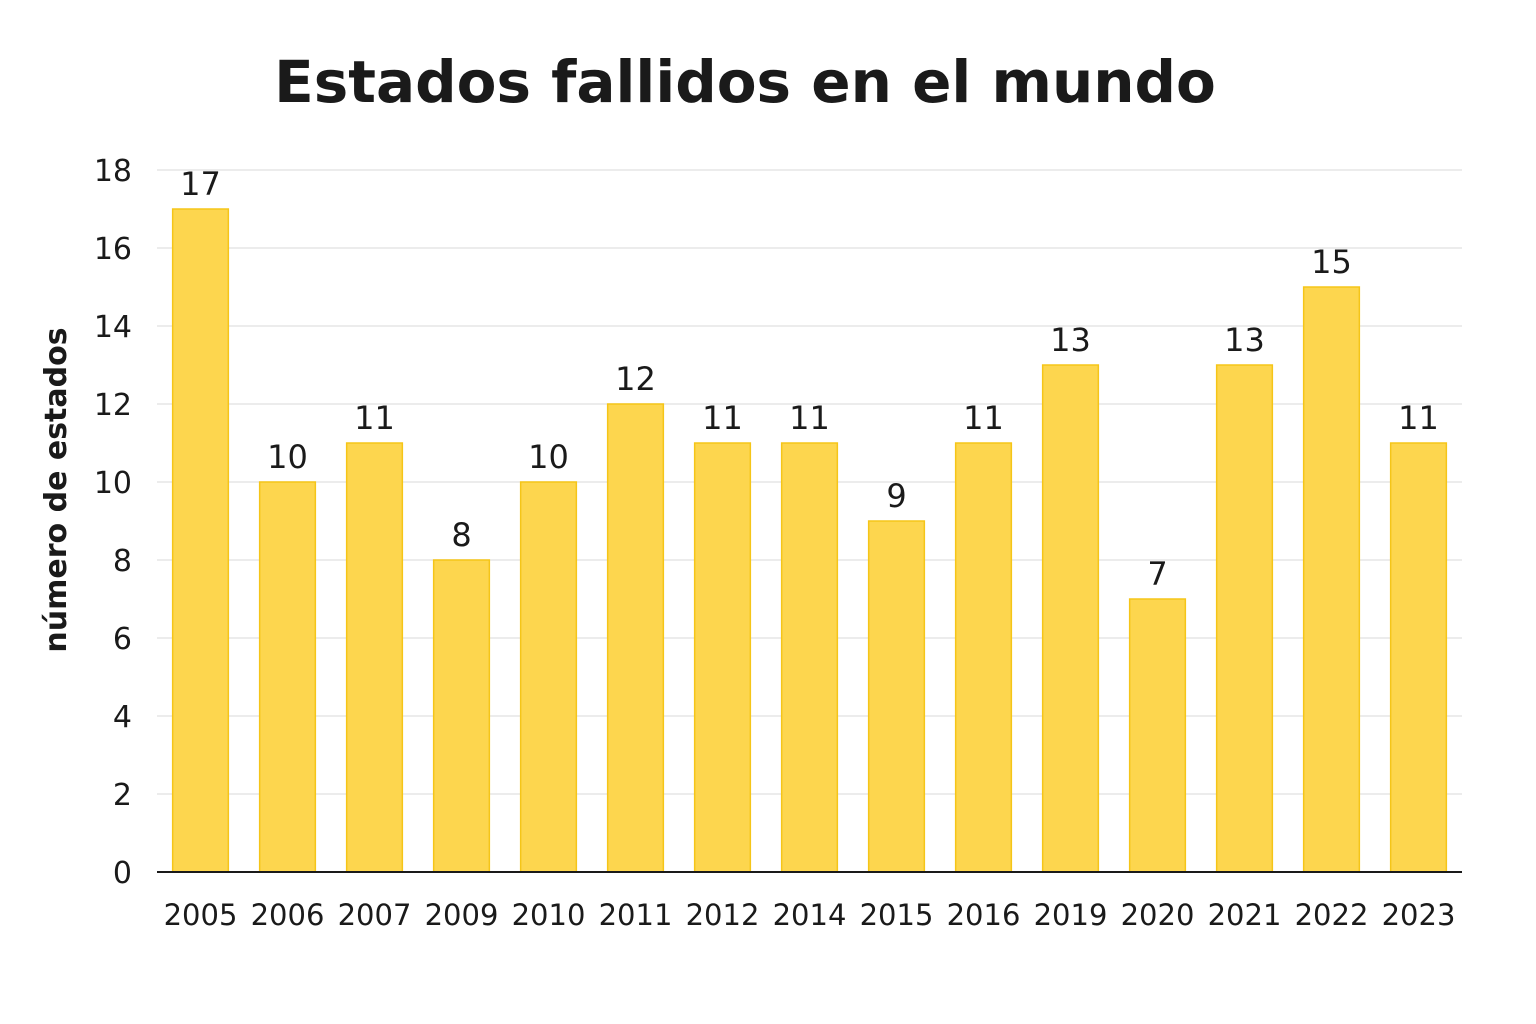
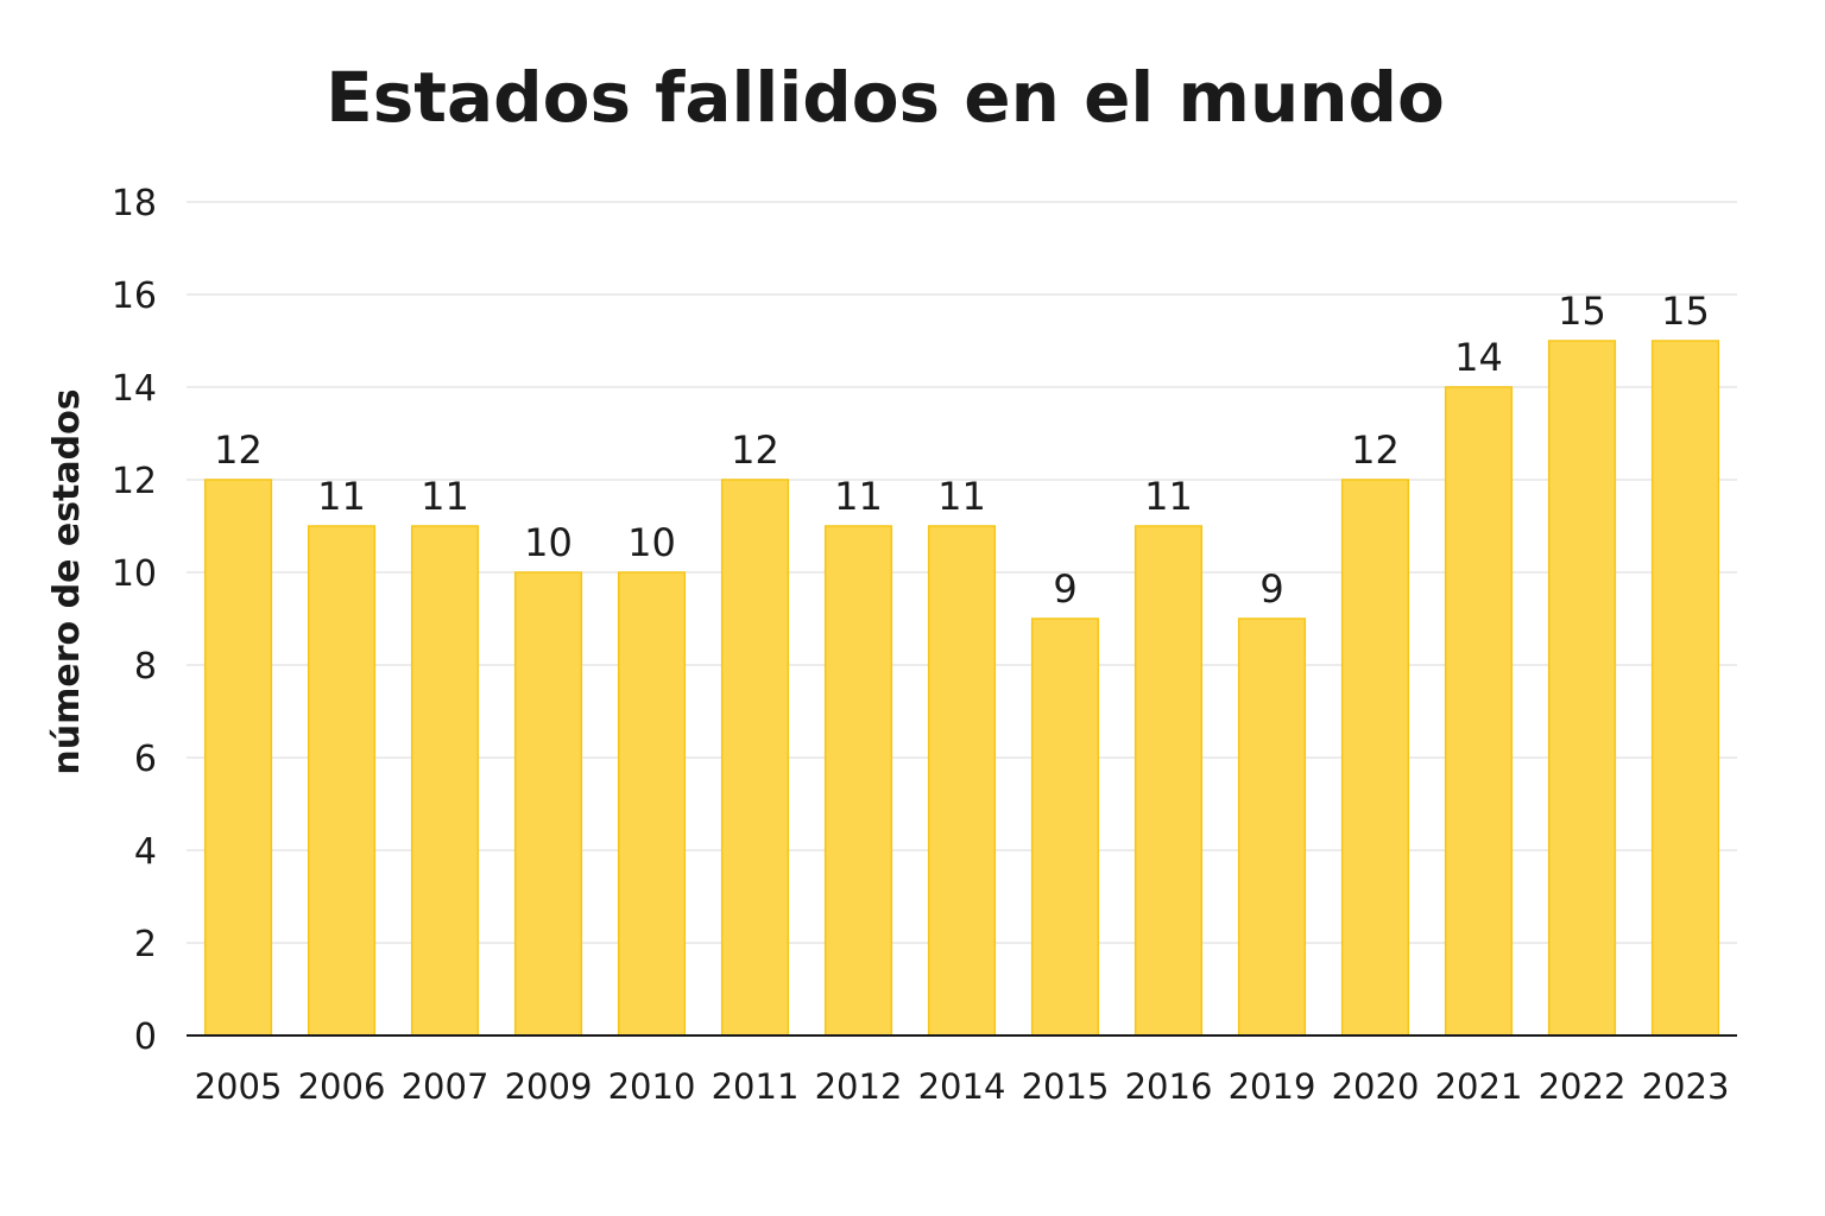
2005: 17 -> 12
2006: 10 -> 11
2009: 8 -> 10
2019: 13 -> 9
2020: 7 -> 12
2021: 13 -> 14
2023: 11 -> 15
